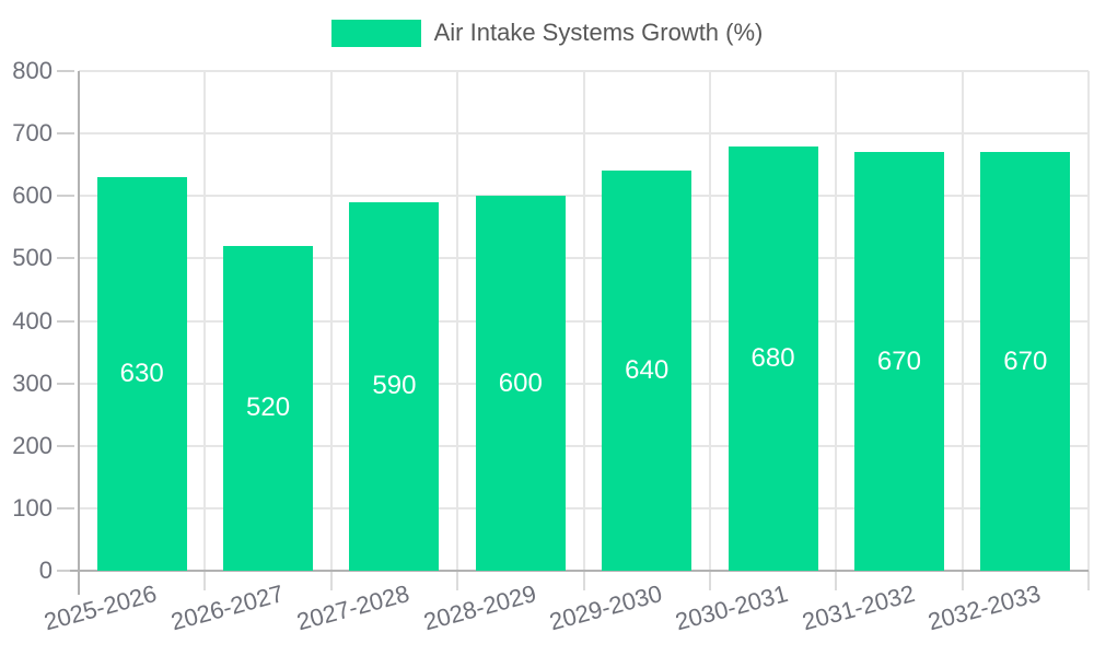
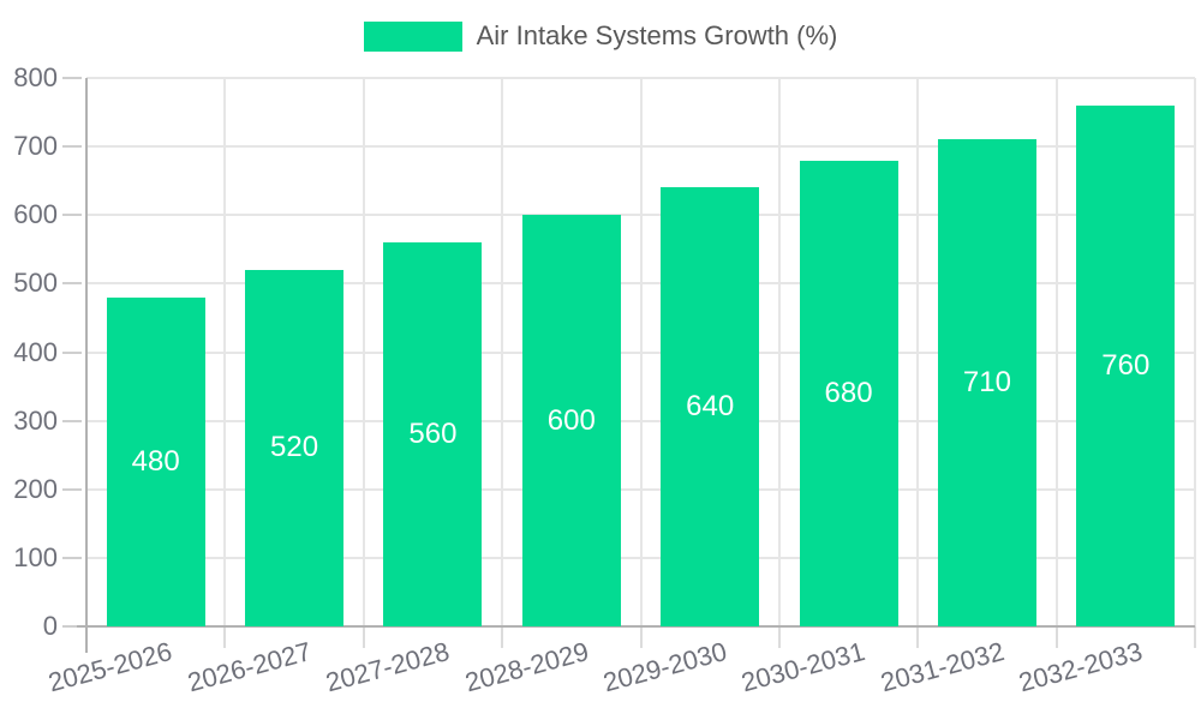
2025-2026: 630 -> 480
2027-2028: 590 -> 560
2031-2032: 670 -> 710
2032-2033: 670 -> 760
